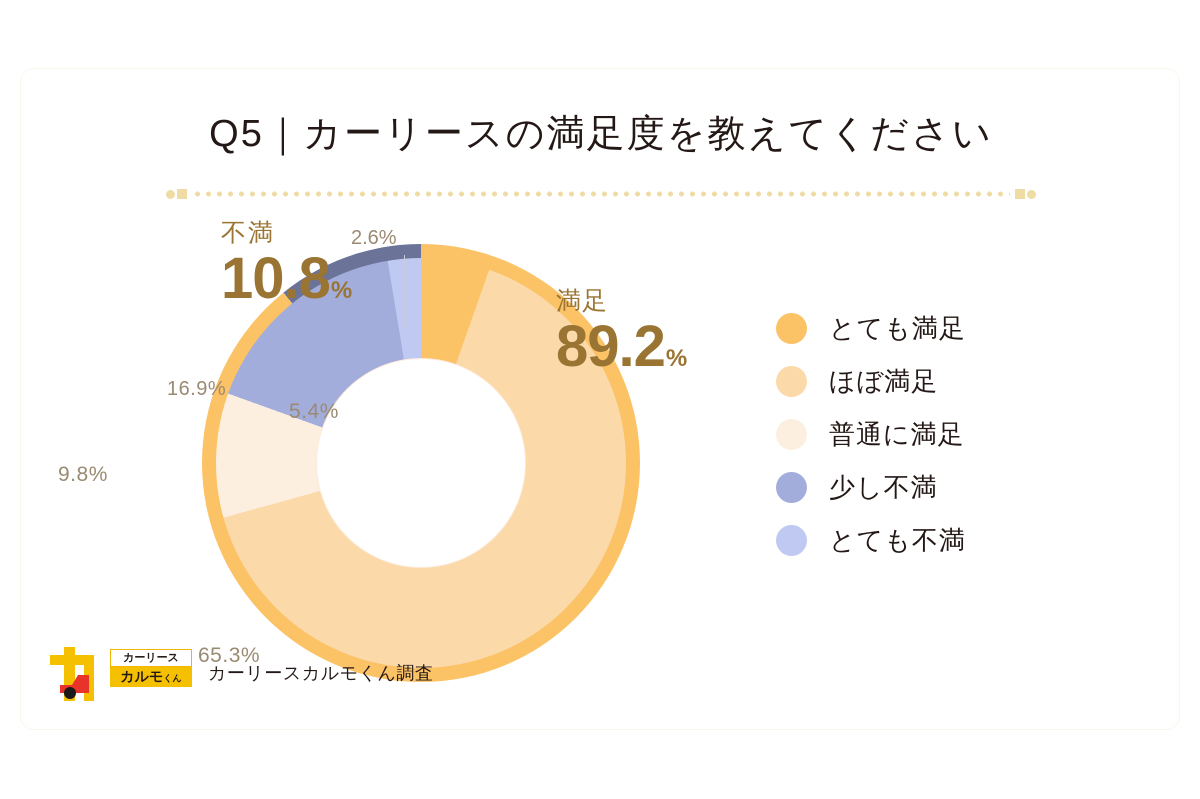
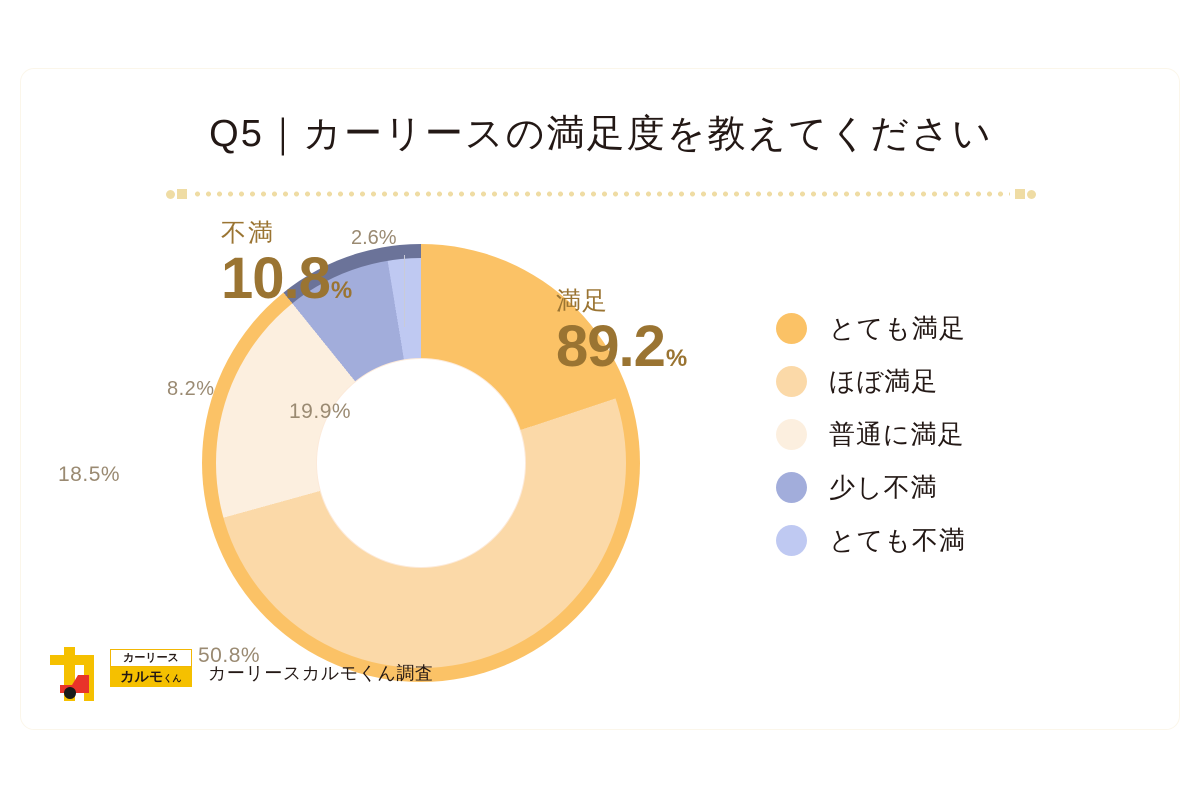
とても満足: 5.4% -> 19.9%
ほぼ満足: 65.3% -> 50.8%
普通に満足: 9.8% -> 18.5%
少し不満: 16.9% -> 8.2%
